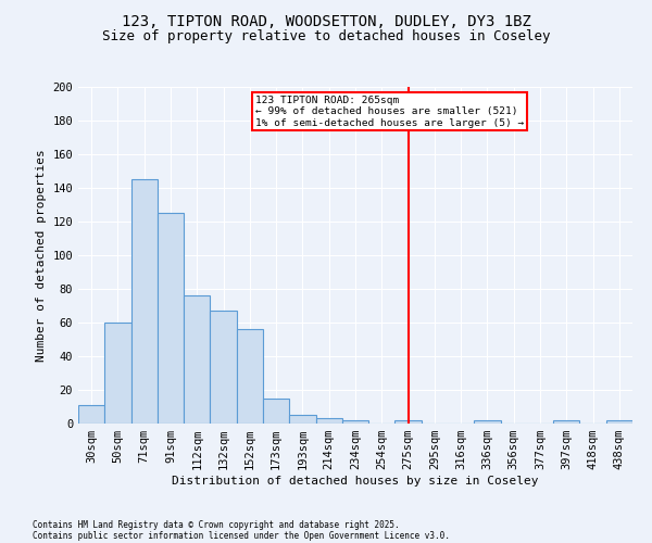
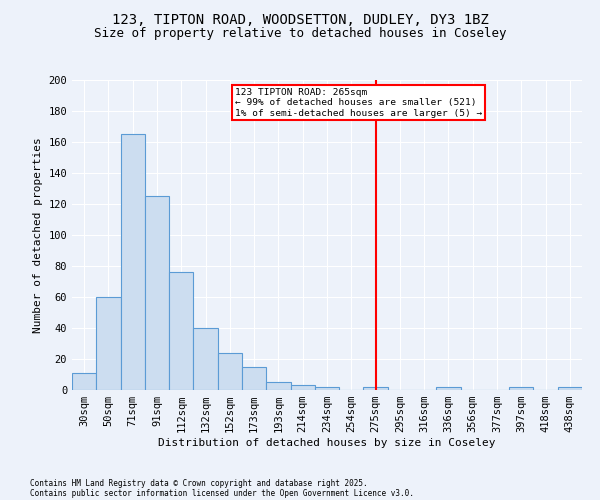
71sqm: 145 -> 165
132sqm: 67 -> 40
152sqm: 56 -> 24
